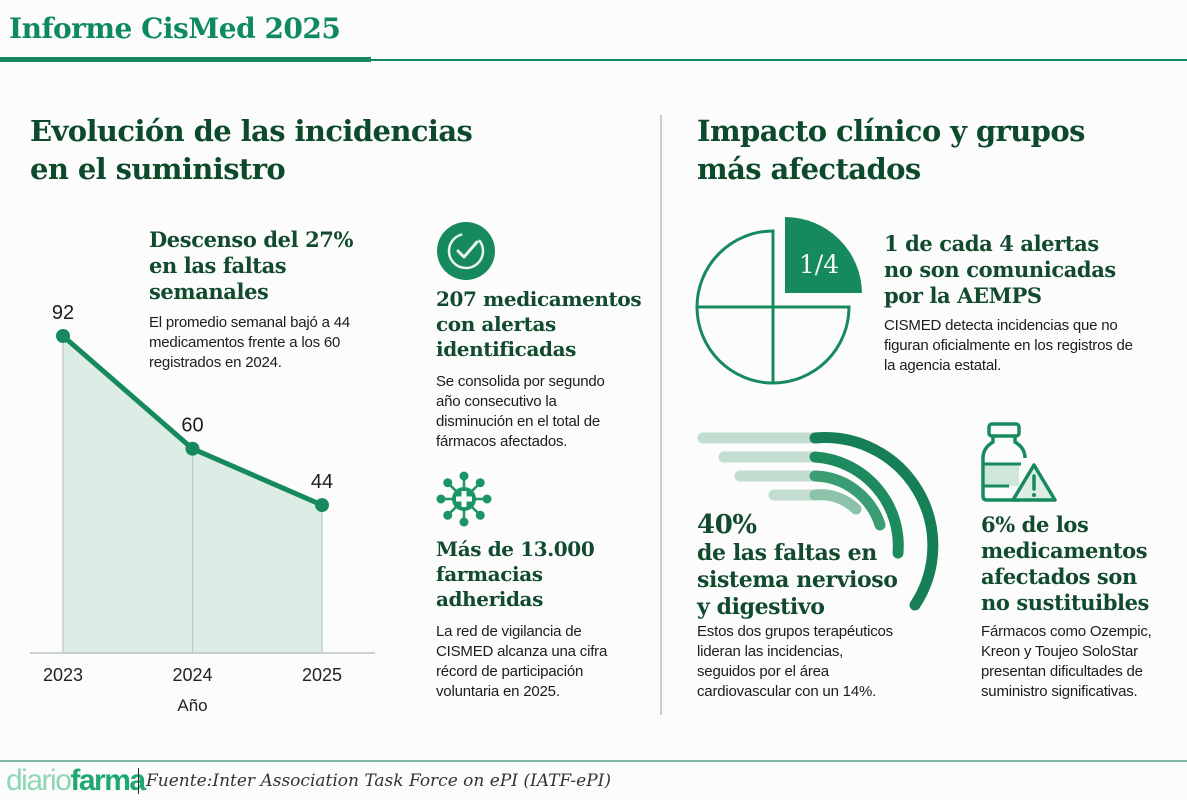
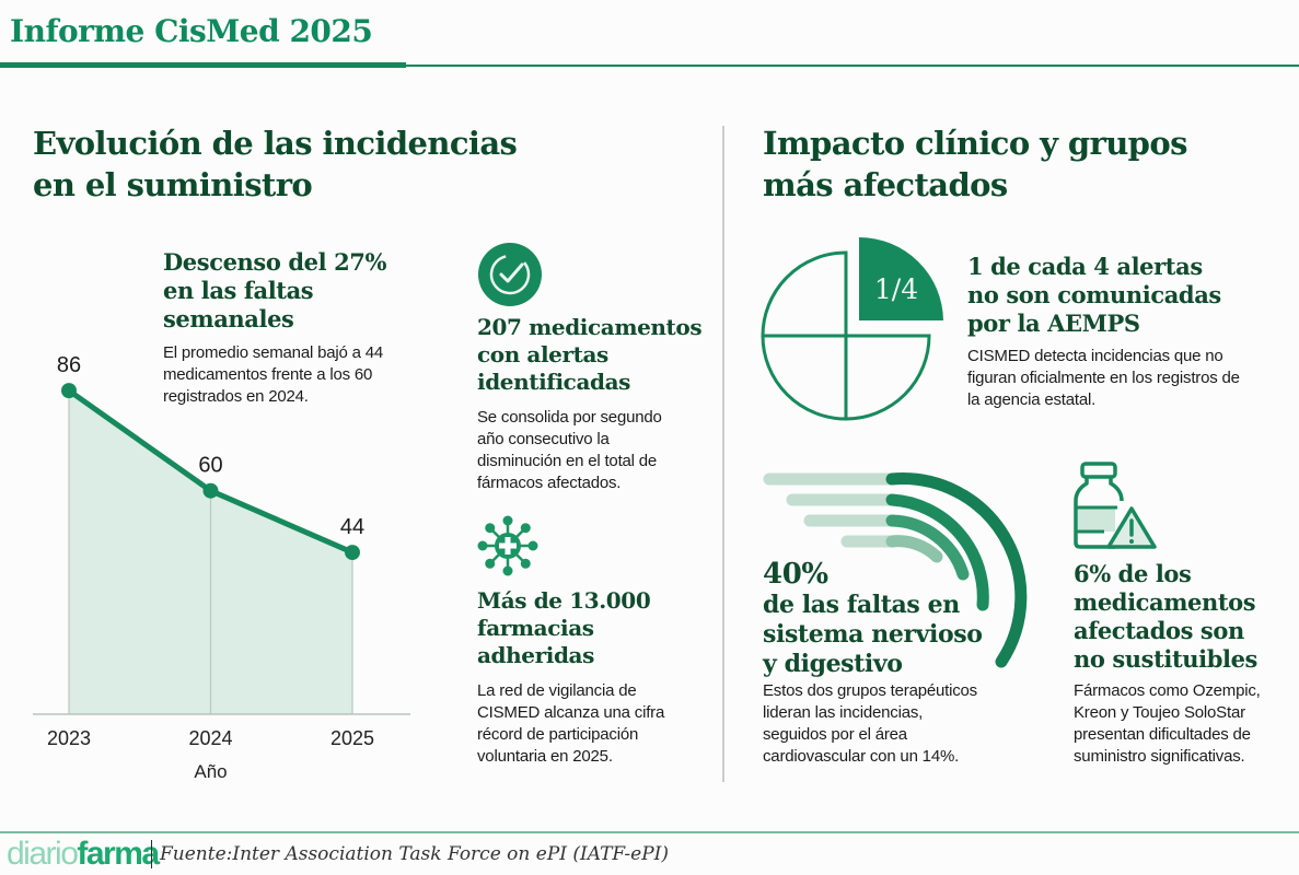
2023: 92 -> 86
